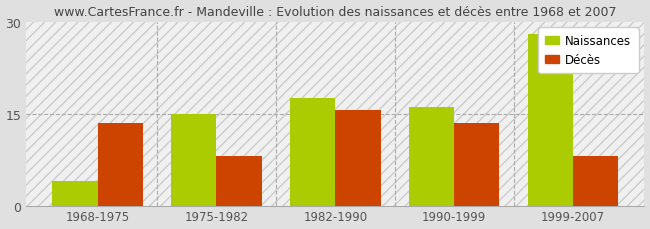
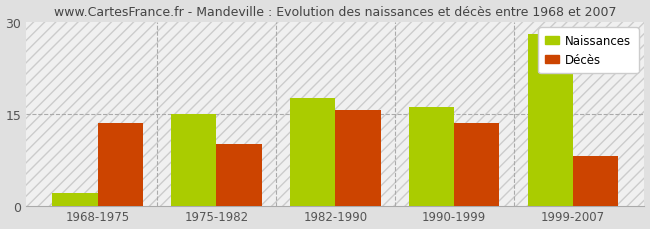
Naissances/1968-1975: 4.0 -> 2.0
Décès/1975-1982: 8.0 -> 10.0
